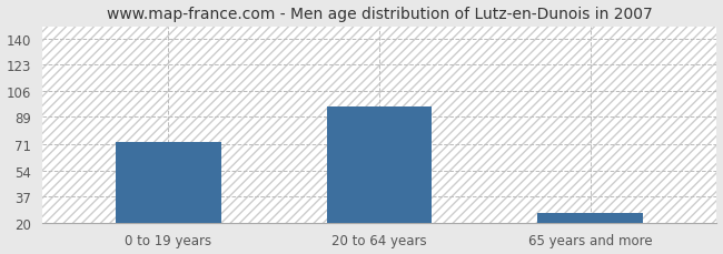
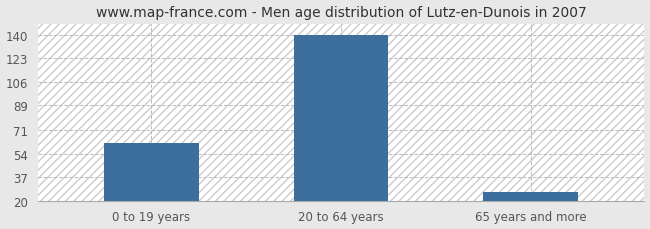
0 to 19 years: 73 -> 62
20 to 64 years: 96 -> 140
